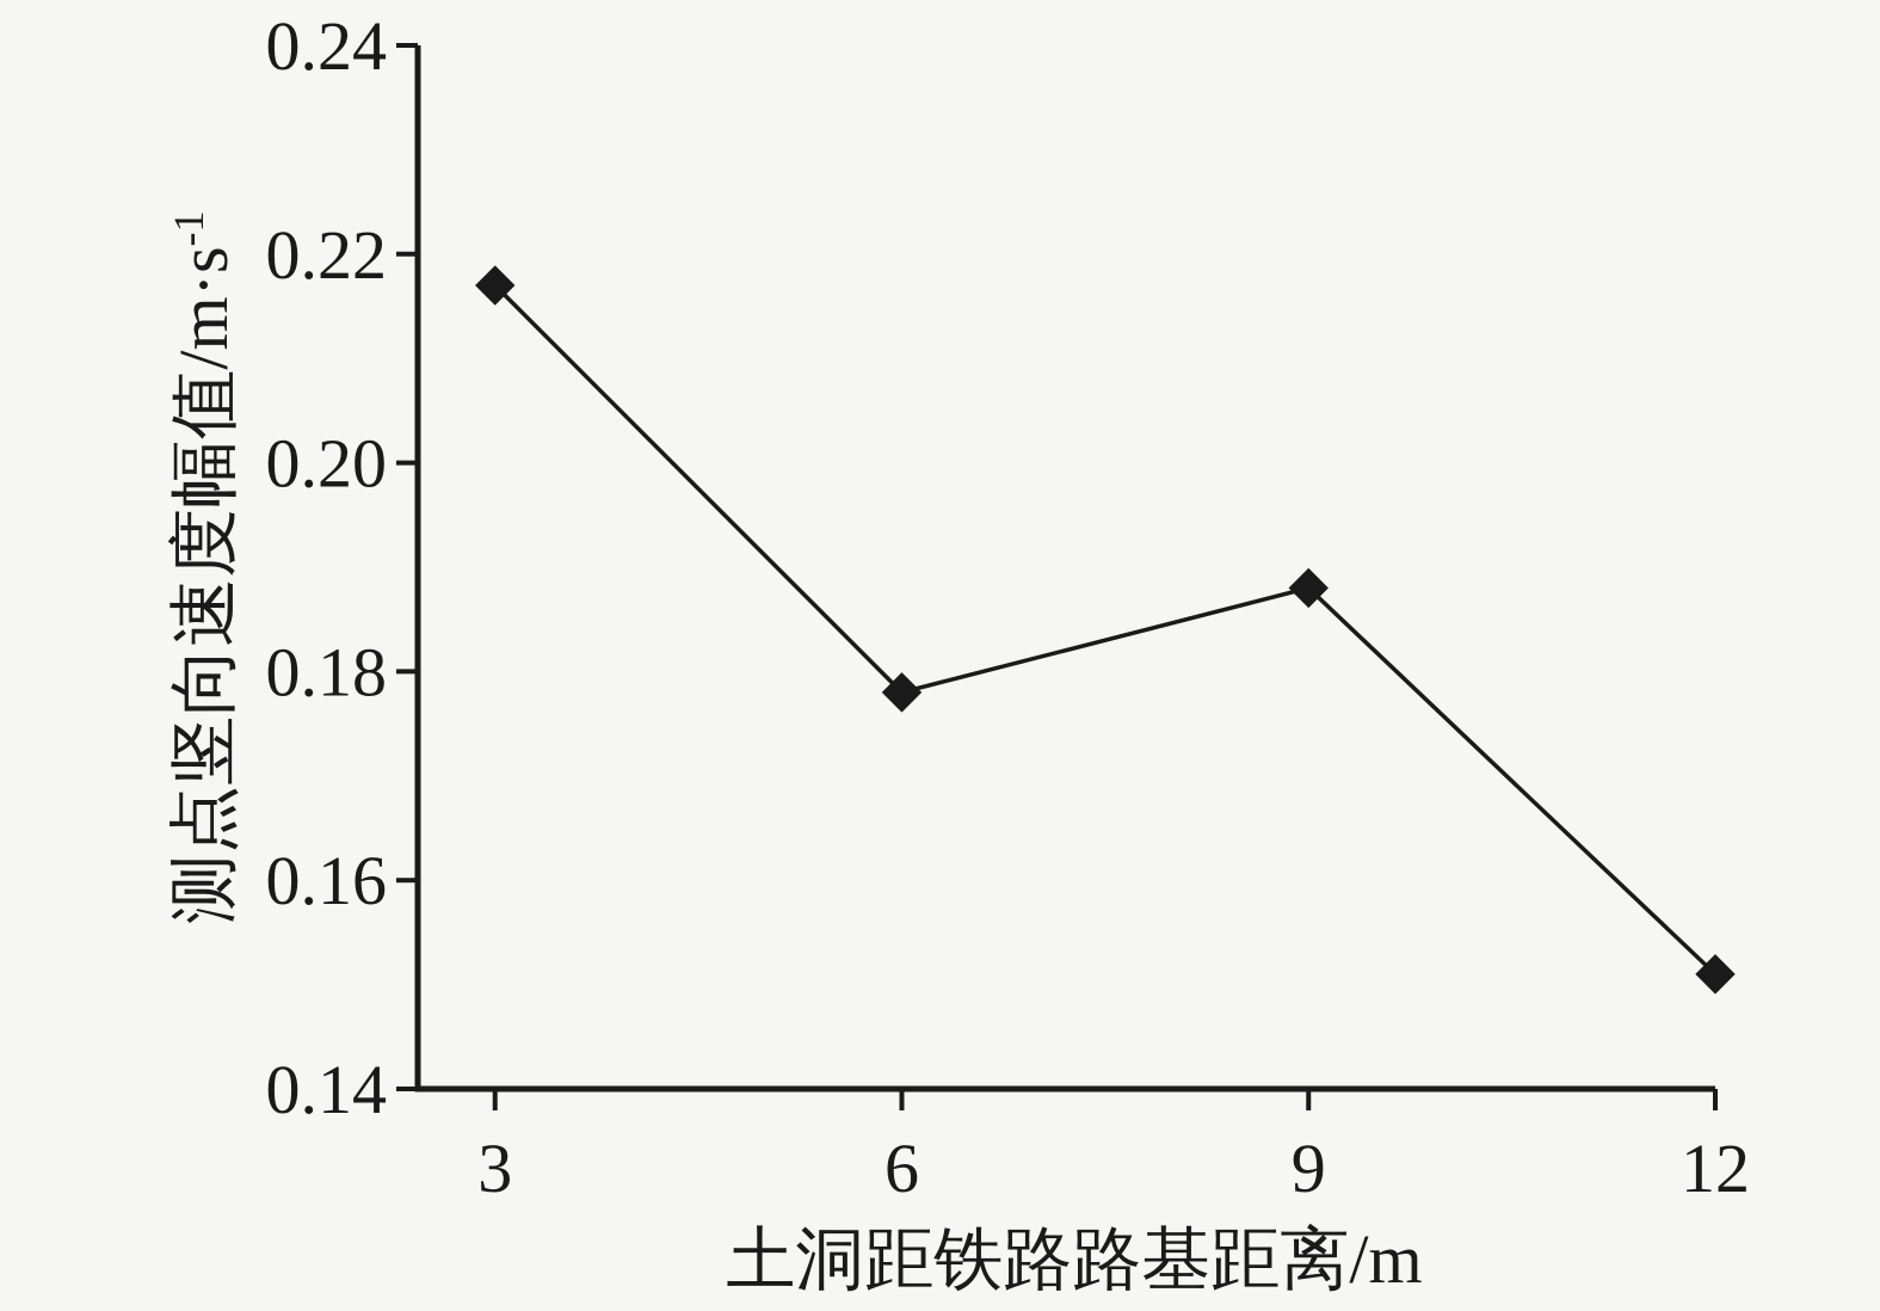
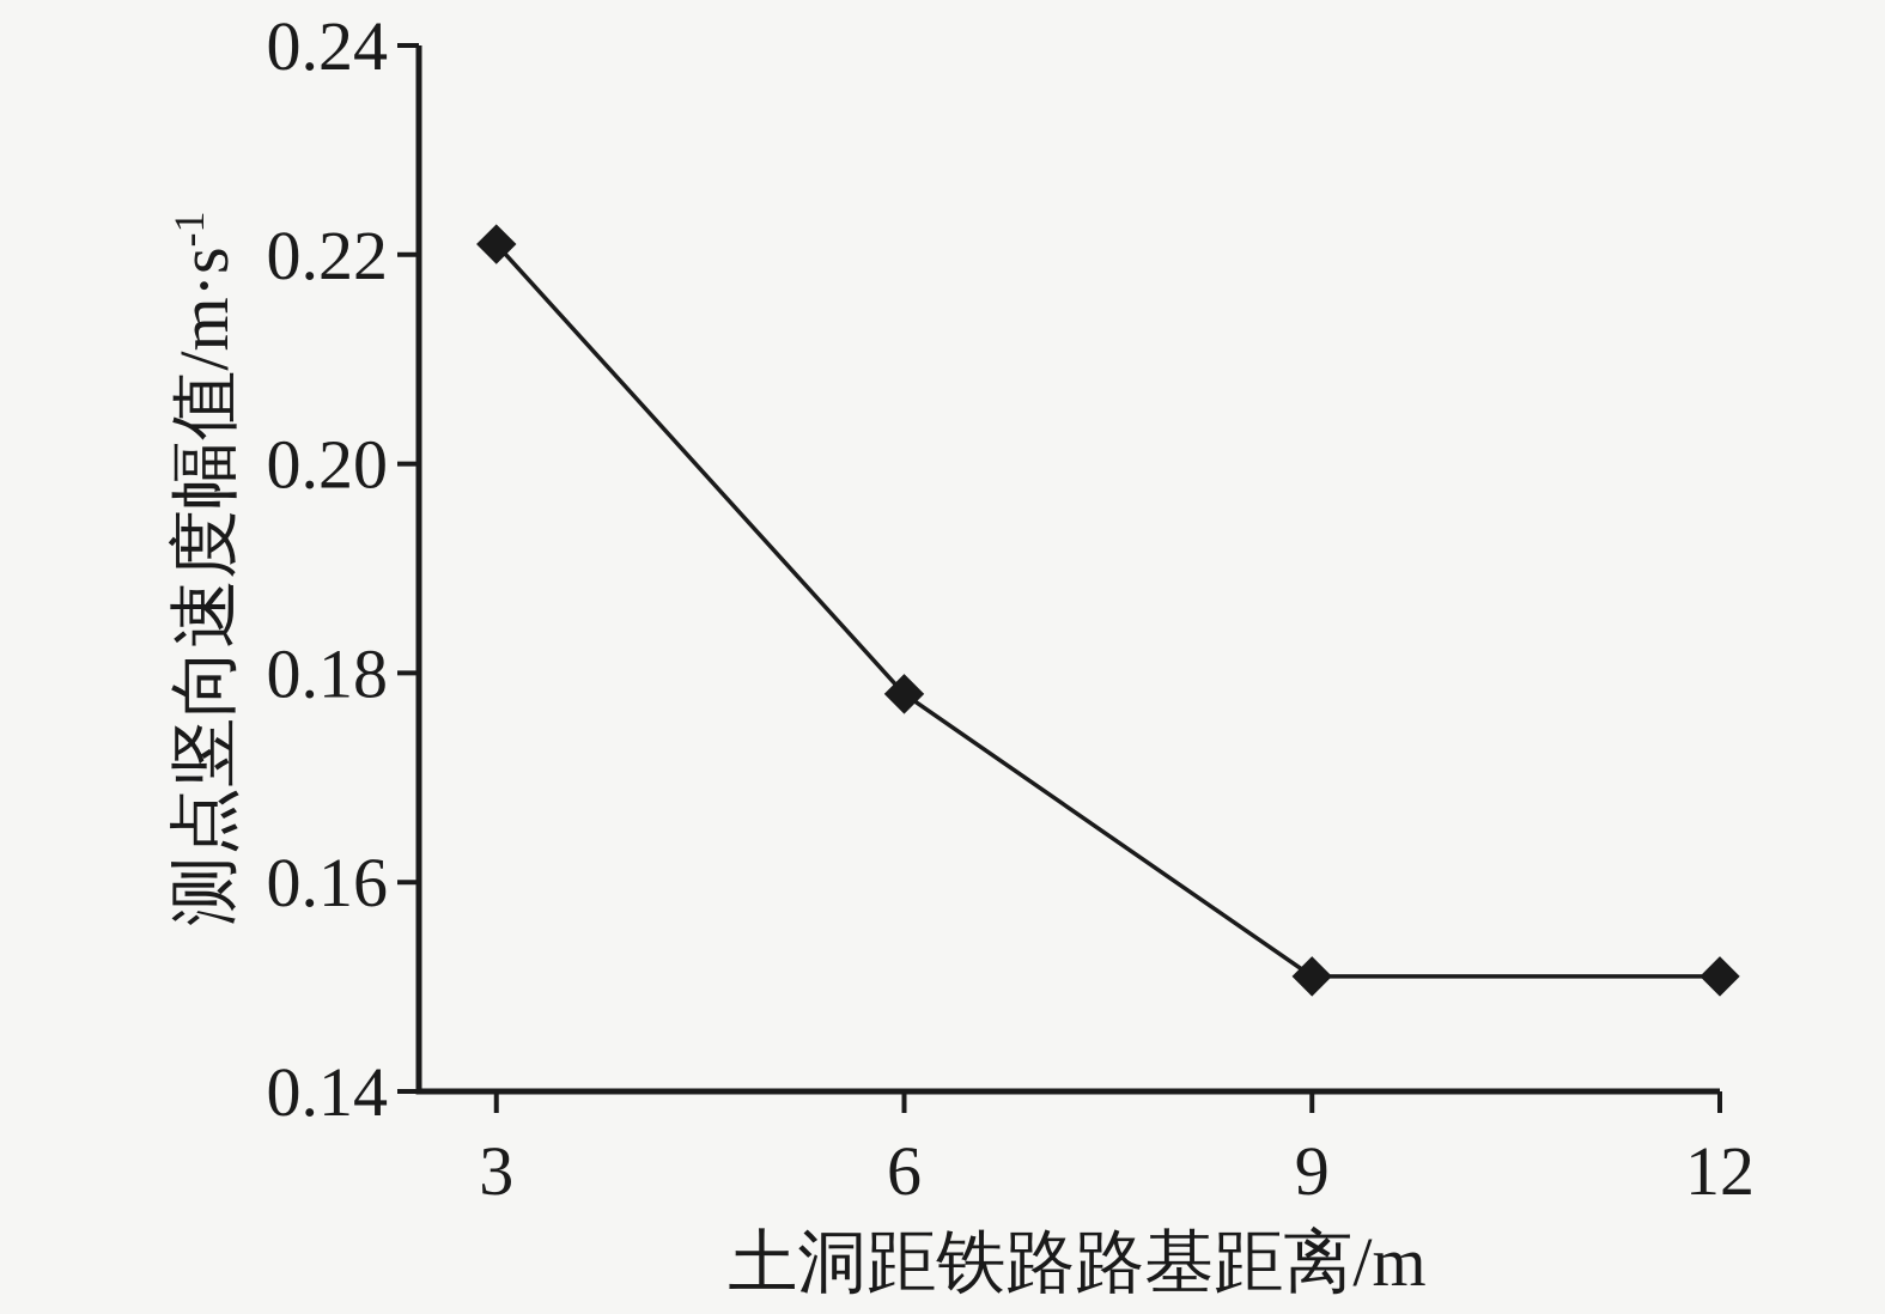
3: 0.217 -> 0.221
9: 0.188 -> 0.151
